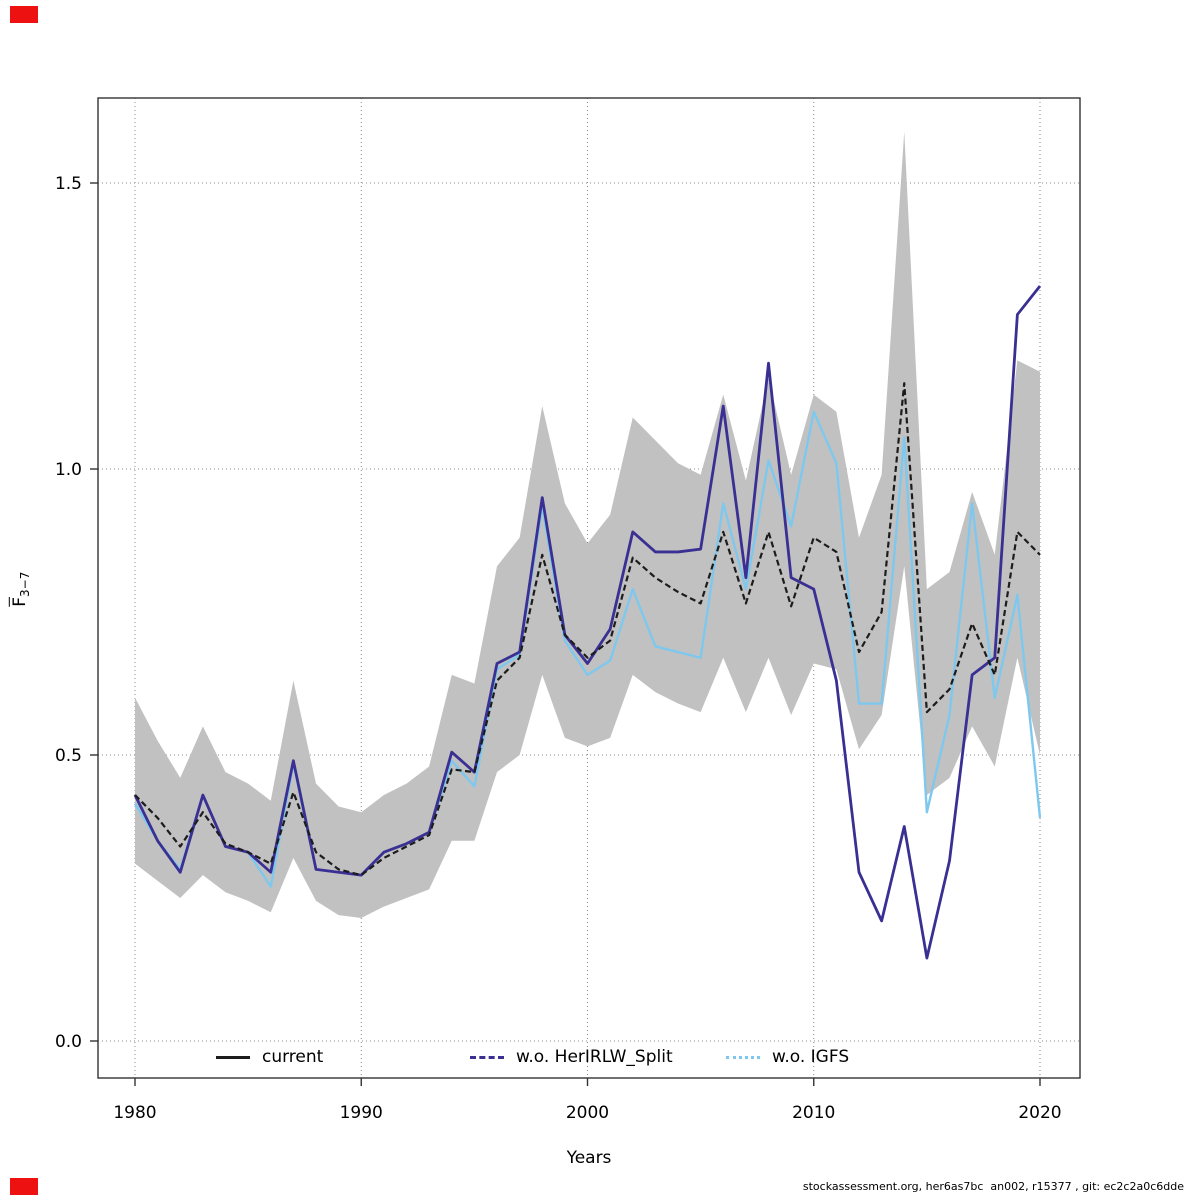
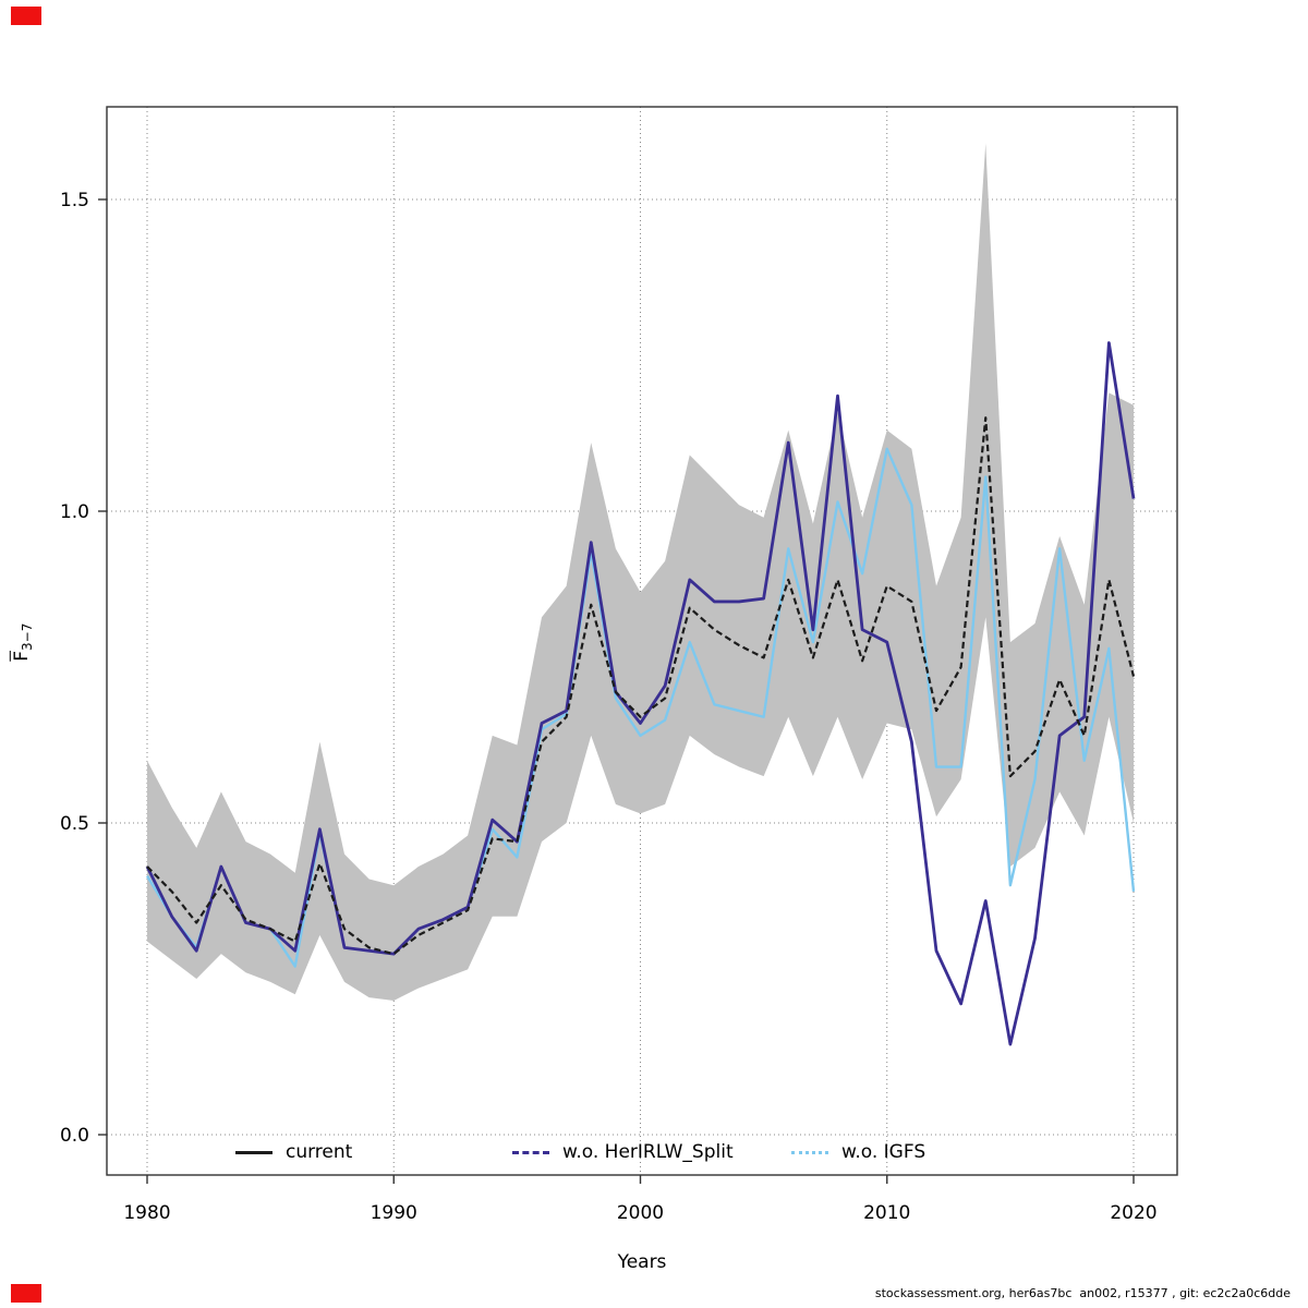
current/2020: 0.85 -> 0.73
w.o. HerIRLW_Split/2020: 1.32 -> 1.02
